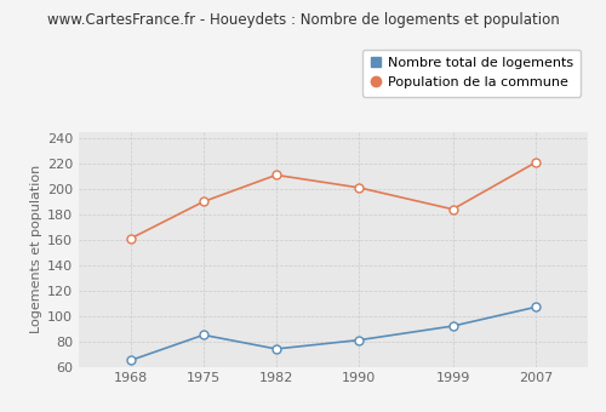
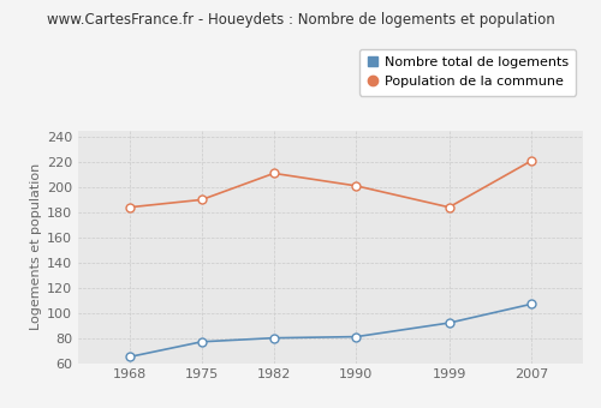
Population de la commune/1968: 161 -> 184
Nombre total de logements/1975: 85 -> 77
Nombre total de logements/1982: 74 -> 80
